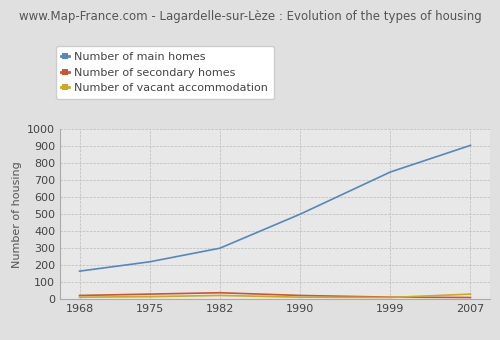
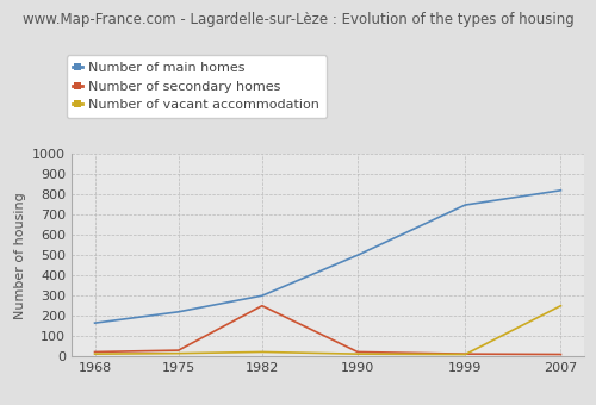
Number of secondary homes/1982: 40 -> 250
Number of main homes/2007: 900 -> 820
Number of vacant accommodation/2007: 30 -> 250
